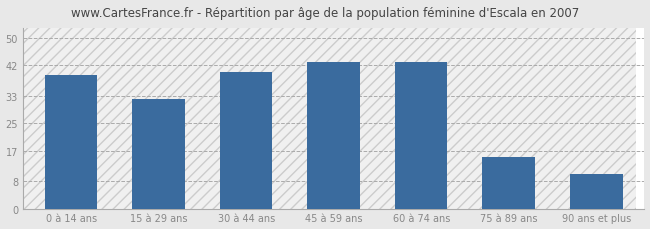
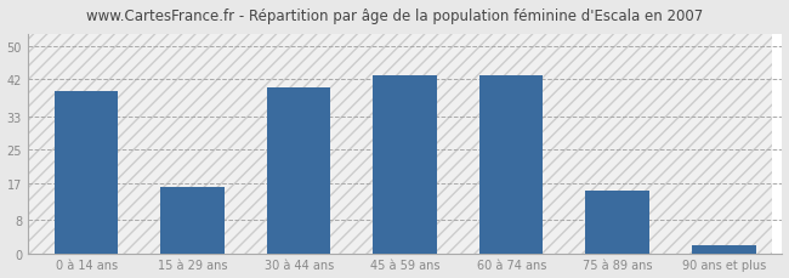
15 à 29 ans: 32 -> 16
90 ans et plus: 10 -> 2
